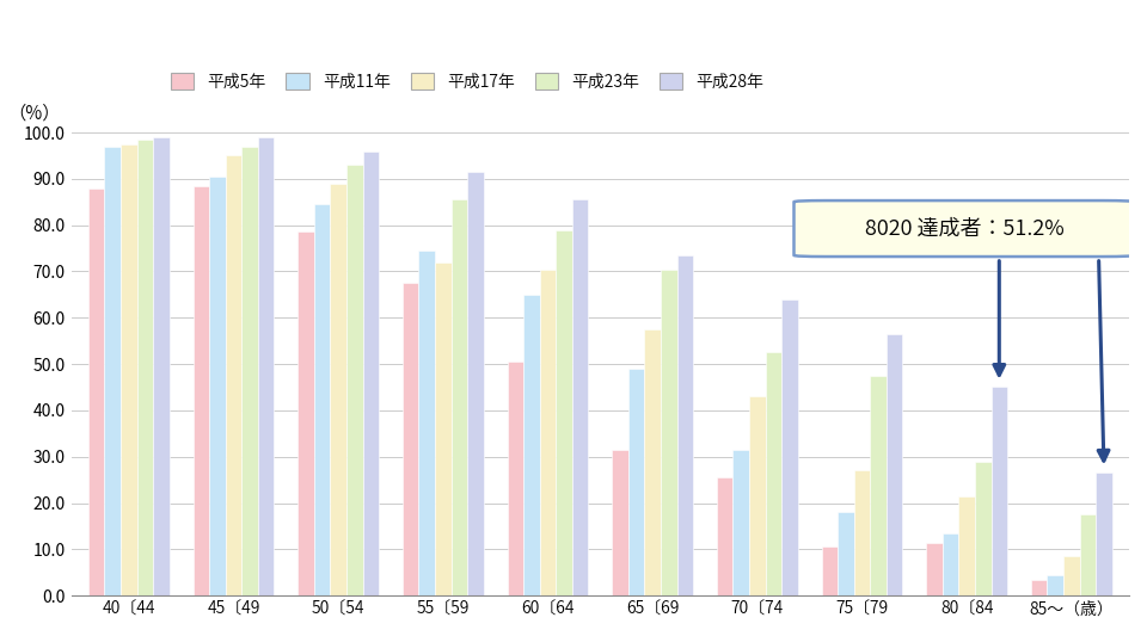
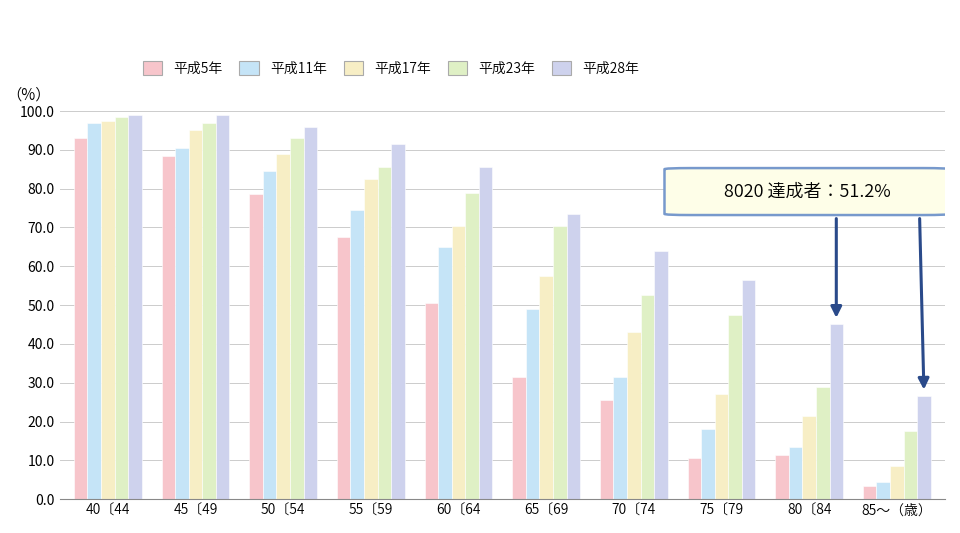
平成5年/40〔44: 88.0 -> 93.0
平成17年/55〔59: 72.0 -> 82.5
